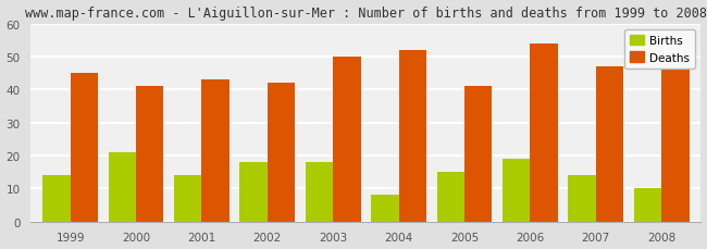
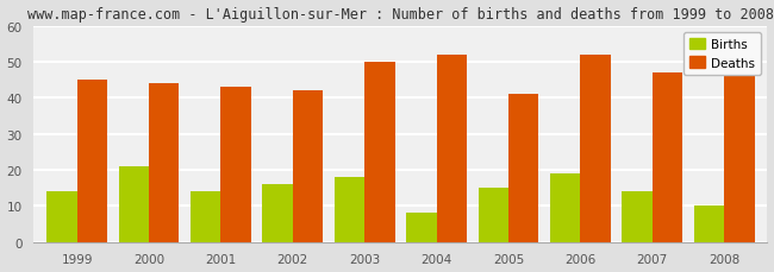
Deaths/2000: 41 -> 44
Births/2002: 18 -> 16
Deaths/2006: 54 -> 52
